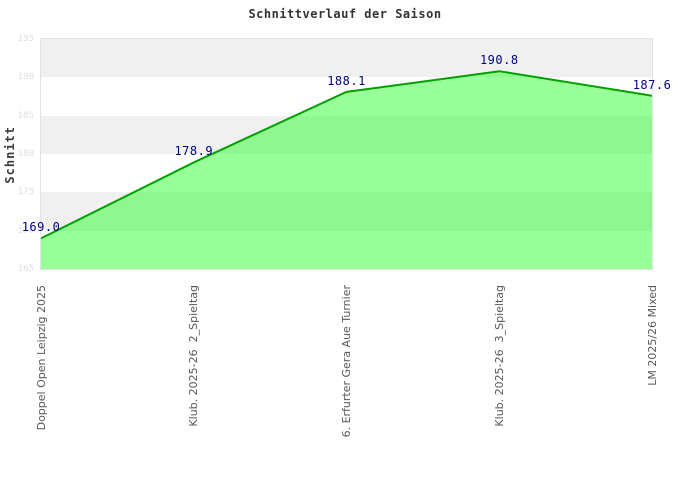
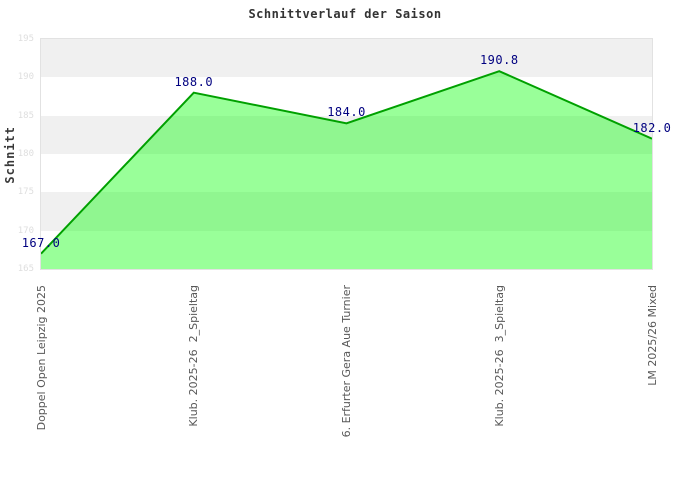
Doppel Open Leipzig 2025: 169.0 -> 167.0
Klub. 2025-26 2_Spieltag: 178.9 -> 188.0
6. Erfurter Gera Aue Turnier: 188.1 -> 184.0
LM 2025/26 Mixed: 187.6 -> 182.0
